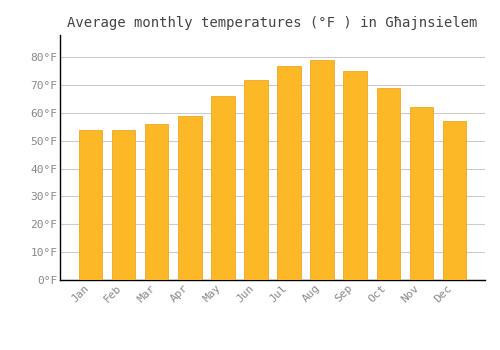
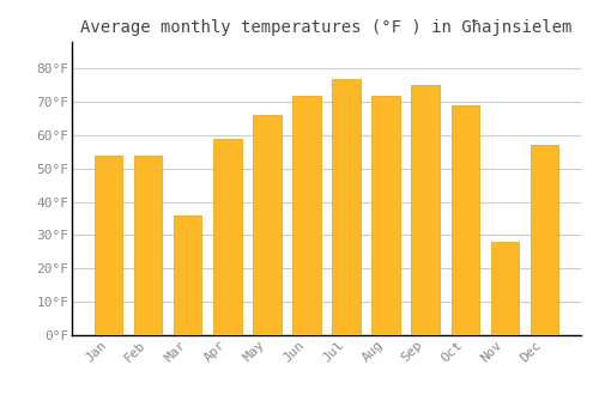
Mar: 56°F -> 36°F
Aug: 79°F -> 72°F
Nov: 62°F -> 28°F
